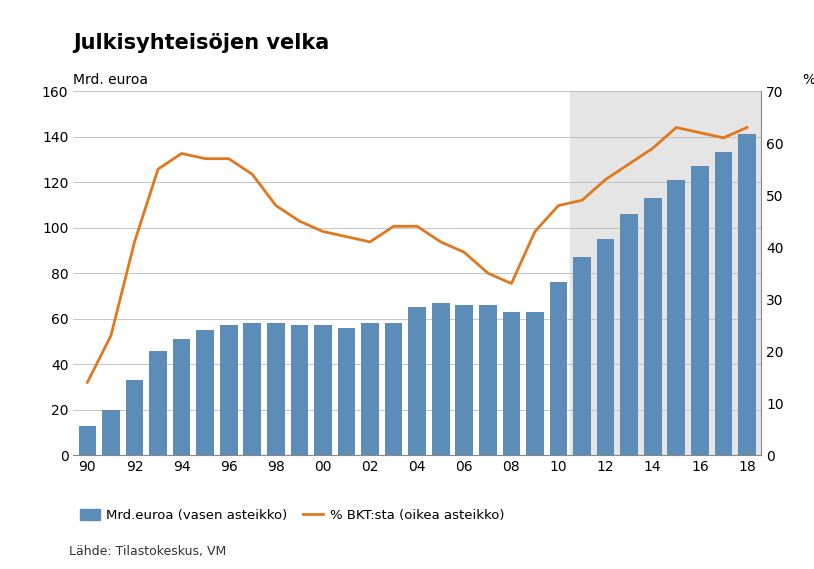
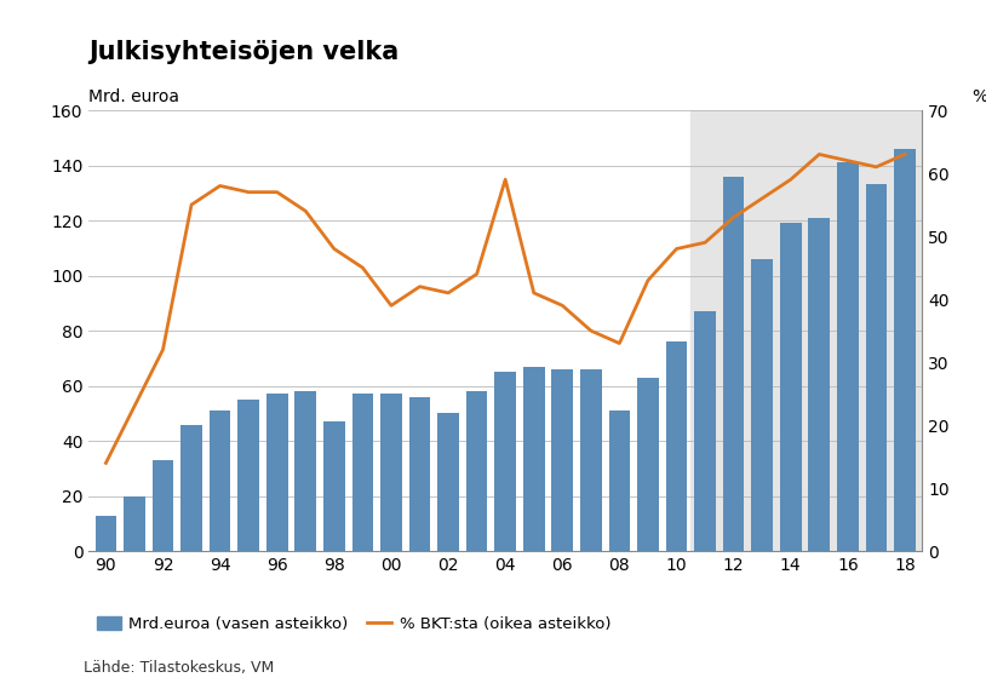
% BKT:sta (oikea asteikko)/92: 41 -> 32
Mrd.euroa (vasen asteikko)/98: 58 -> 47
% BKT:sta (oikea asteikko)/00: 43 -> 39
Mrd.euroa (vasen asteikko)/02: 58 -> 50
% BKT:sta (oikea asteikko)/04: 44 -> 59
Mrd.euroa (vasen asteikko)/08: 63 -> 51
Mrd.euroa (vasen asteikko)/12: 95 -> 136
Mrd.euroa (vasen asteikko)/14: 113 -> 119
Mrd.euroa (vasen asteikko)/16: 127 -> 141
Mrd.euroa (vasen asteikko)/18: 141 -> 146
